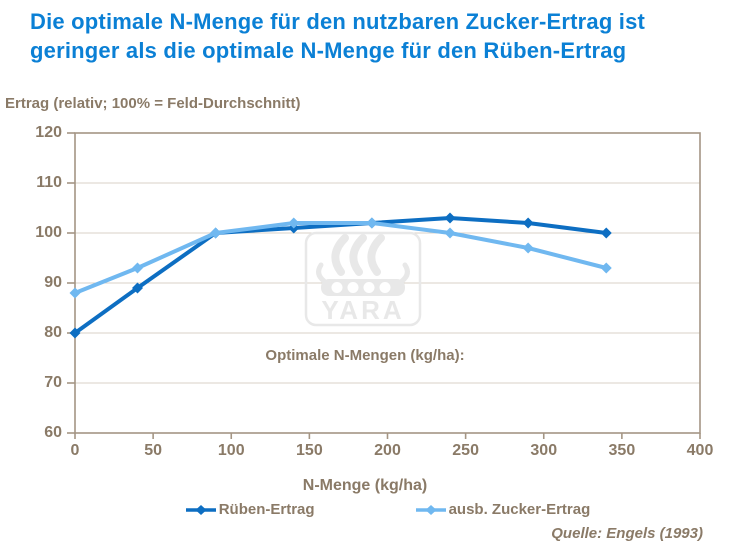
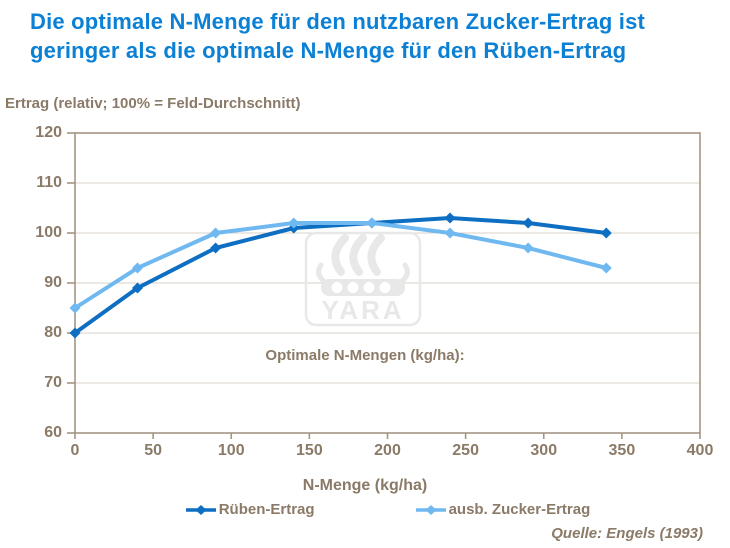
ausb. Zucker-Ertrag/0: 88 -> 85
Rüben-Ertrag/90: 100 -> 97
